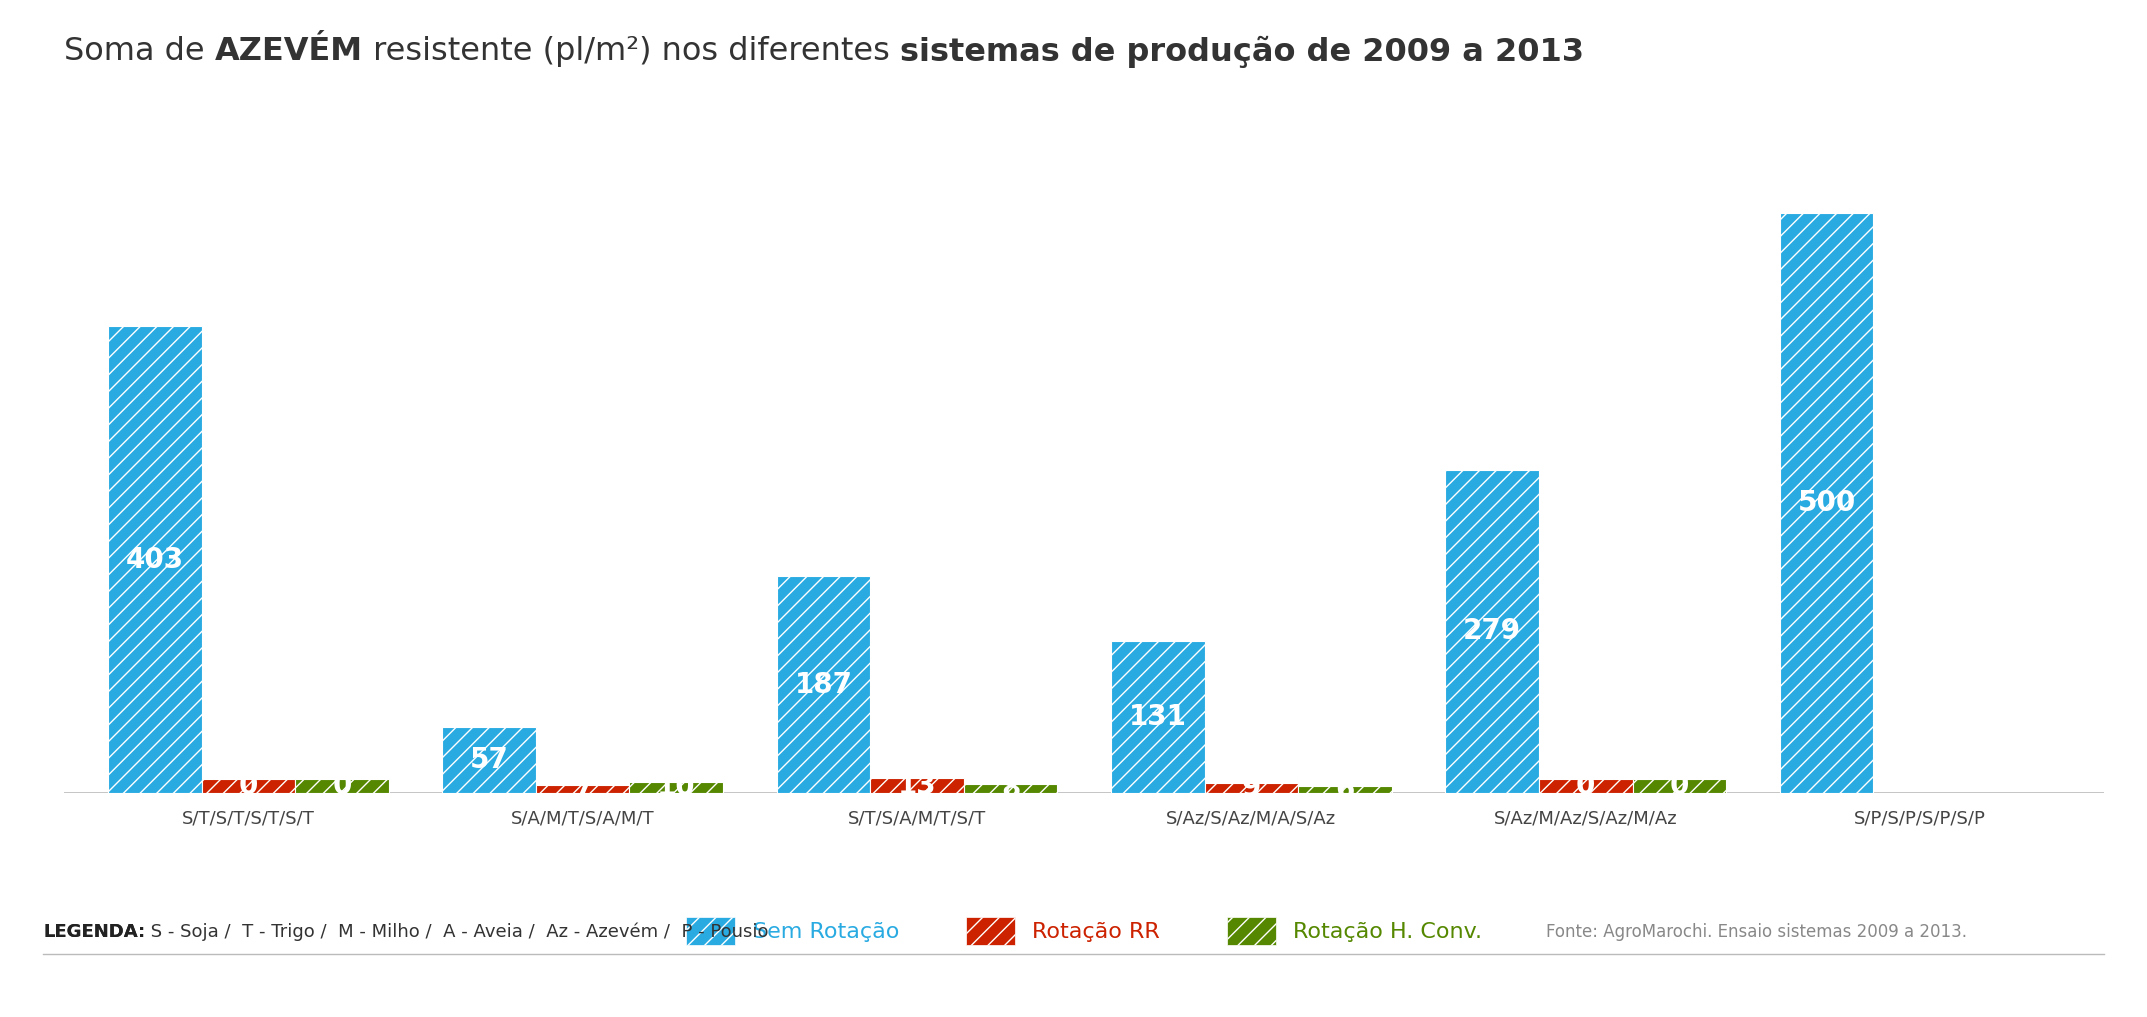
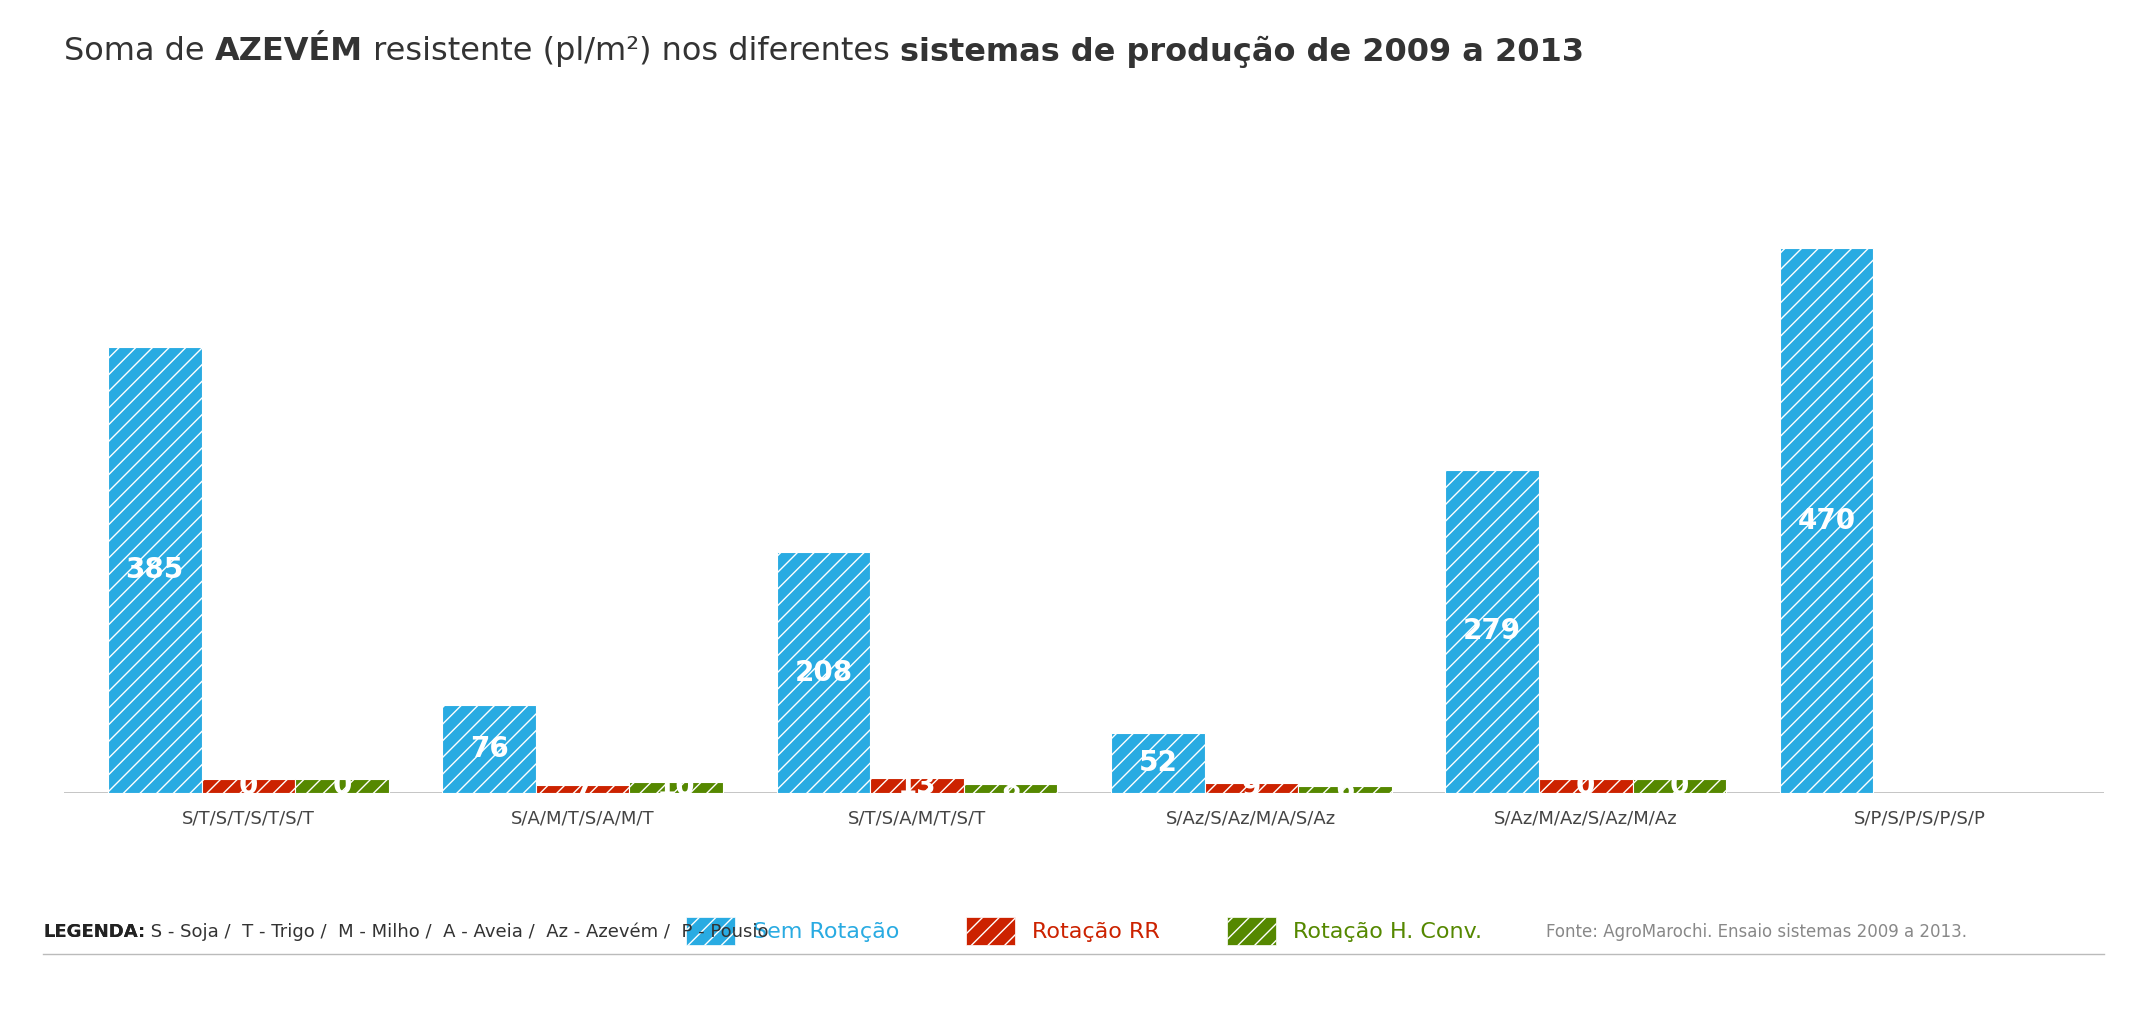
Sem Rotação/S/T/S/T/S/T/S/T: 403 -> 385
Sem Rotação/S/A/M/T/S/A/M/T: 57 -> 76
Sem Rotação/S/T/S/A/M/T/S/T: 187 -> 208
Sem Rotação/S/Az/S/Az/M/A/S/Az: 131 -> 52
Sem Rotação/S/P/S/P/S/P/S/P: 500 -> 470
